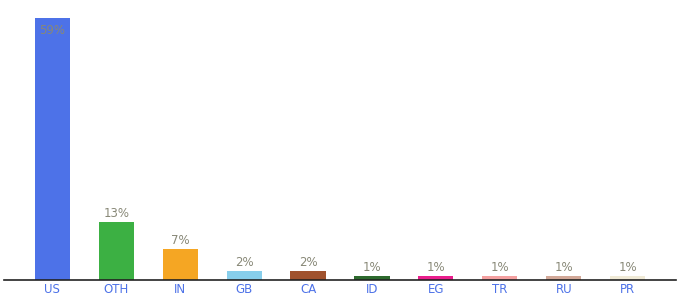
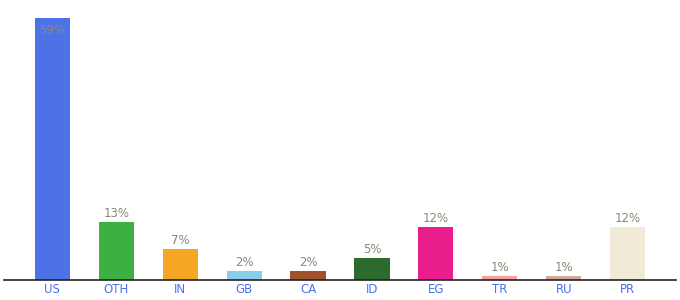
ID: 1% -> 5%
EG: 1% -> 12%
PR: 1% -> 12%
